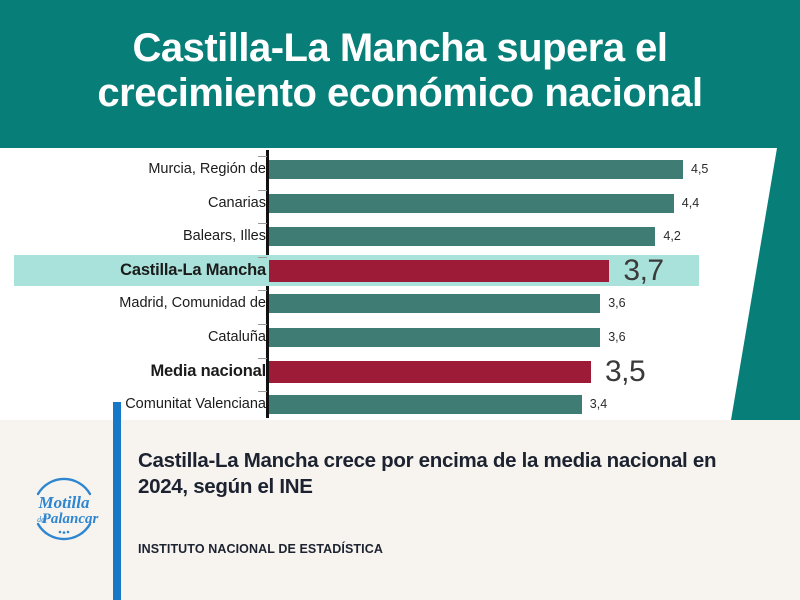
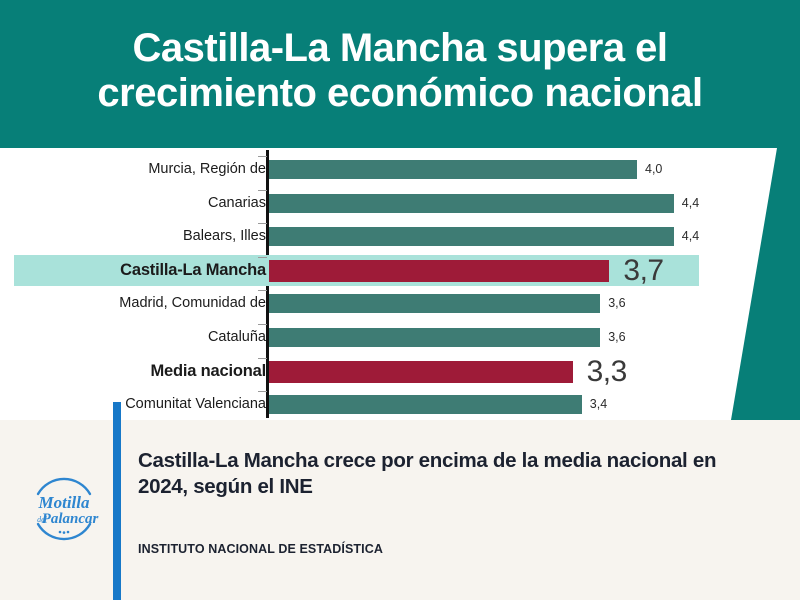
Murcia, Región de: 4,5 -> 4,0
Balears, Illes: 4,2 -> 4,4
Media nacional: 3,5 -> 3,3
